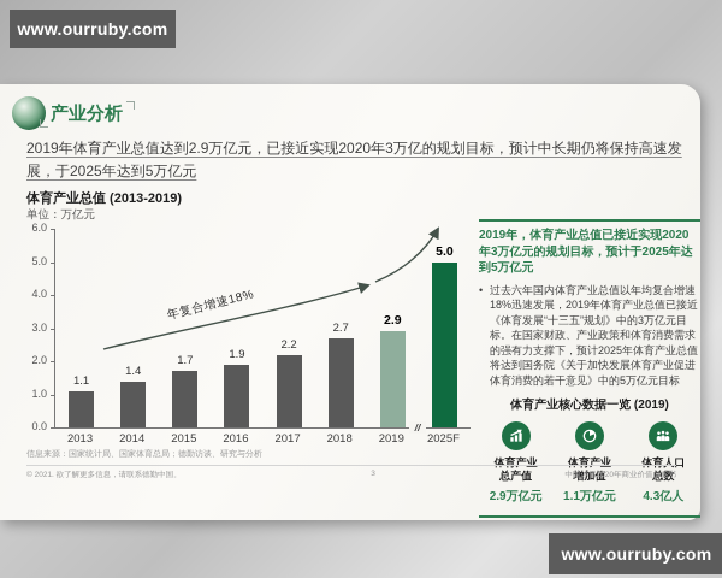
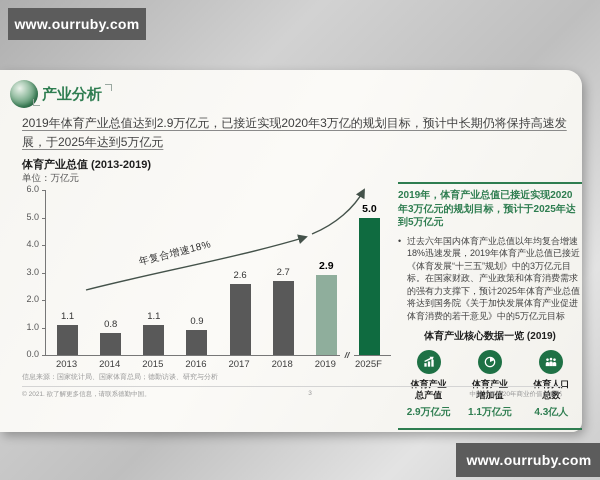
2014: 1.4 -> 0.8
2015: 1.7 -> 1.1
2016: 1.9 -> 0.9
2017: 2.2 -> 2.6
